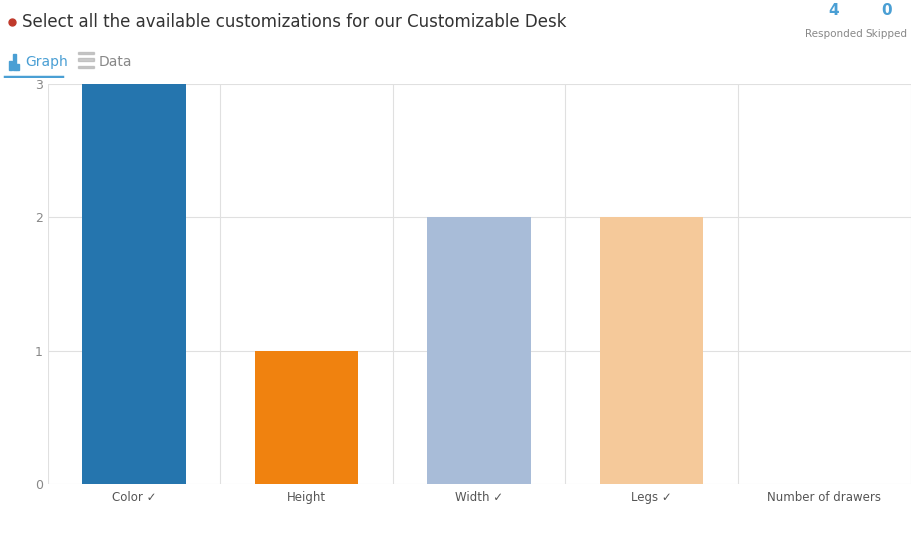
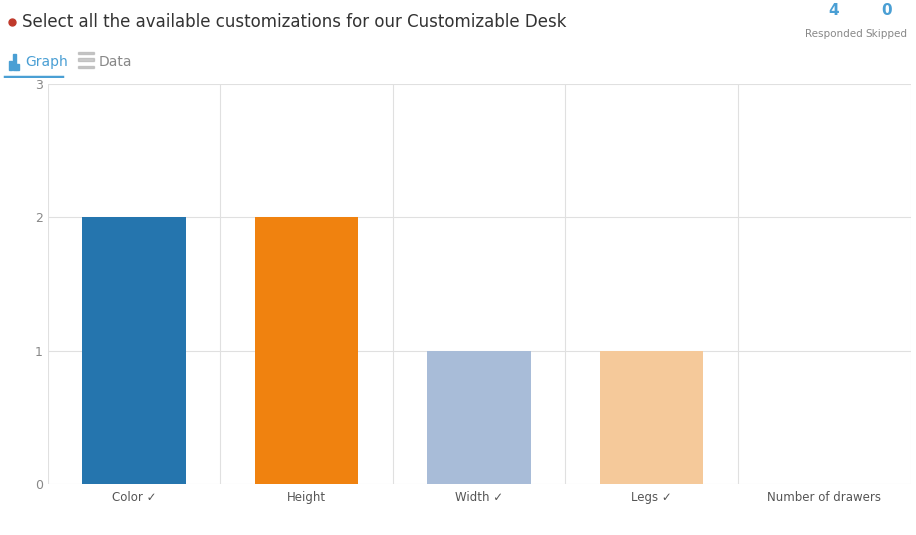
Color ✓: 3 -> 2
Height: 1 -> 2
Width ✓: 2 -> 1
Legs ✓: 2 -> 1
